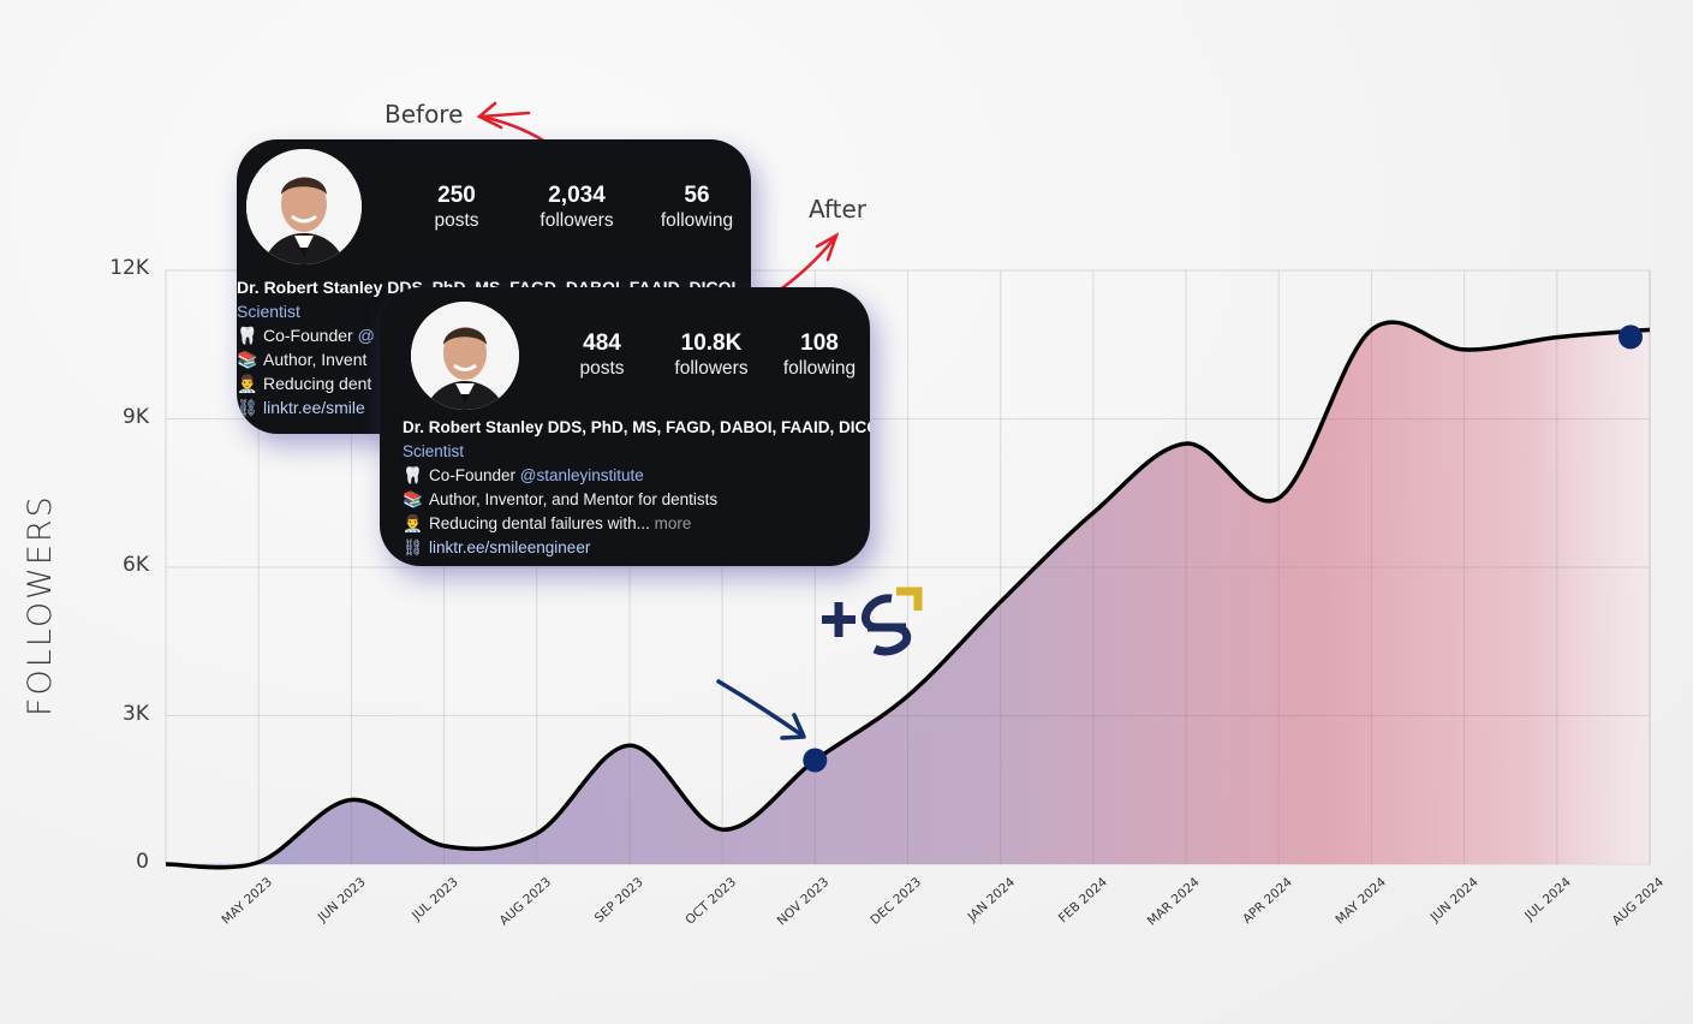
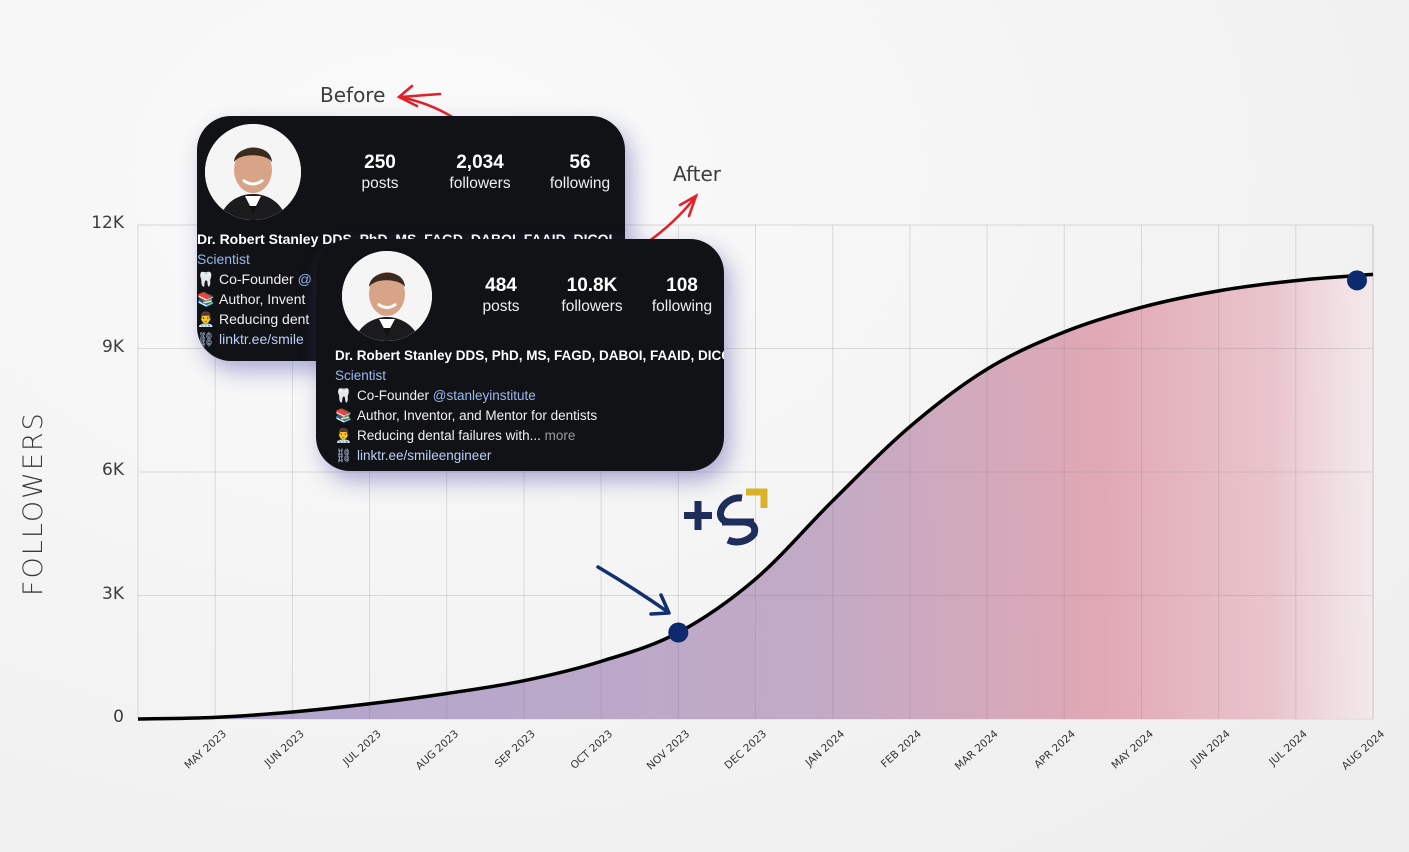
JUN 2023: 1.3K -> 0.2K
SEP 2023: 2.4K -> 0.9K
OCT 2023: 0.7K -> 1.4K
APR 2024: 7.4K -> 9.4K
MAY 2024: 10.8K -> 10.0K
